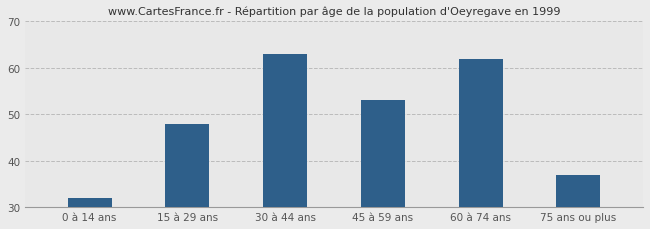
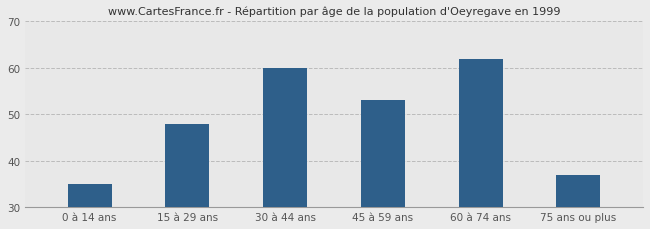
0 à 14 ans: 32 -> 35
30 à 44 ans: 63 -> 60
